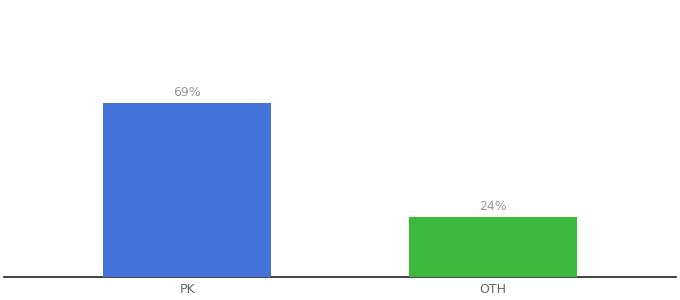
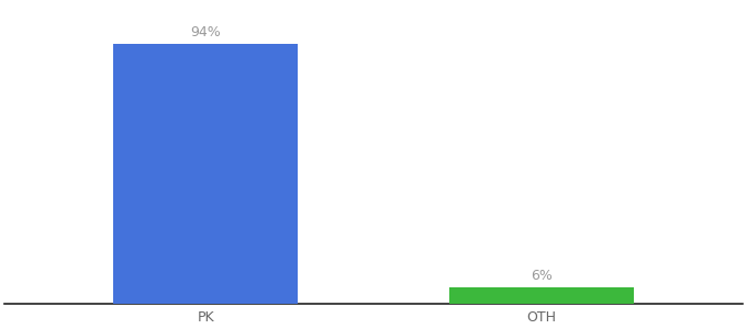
PK: 69% -> 94%
OTH: 24% -> 6%
